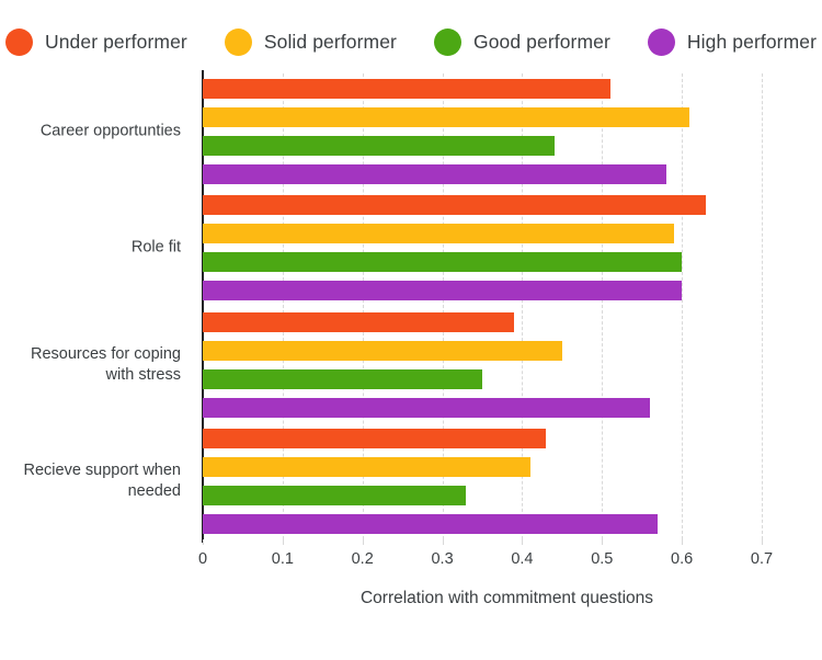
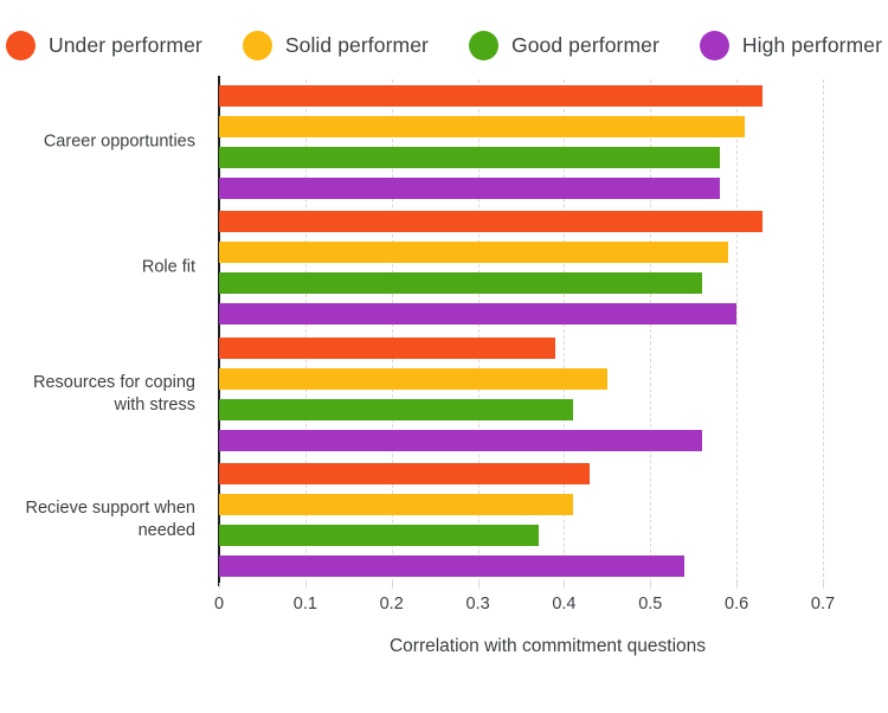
Under performer/Career opportunties: 0.51 -> 0.63
Good performer/Career opportunties: 0.44 -> 0.58
Good performer/Role fit: 0.60 -> 0.56
Good performer/Resources for coping with stress: 0.35 -> 0.41
Good performer/Recieve support when needed: 0.33 -> 0.37
High performer/Recieve support when needed: 0.57 -> 0.54
